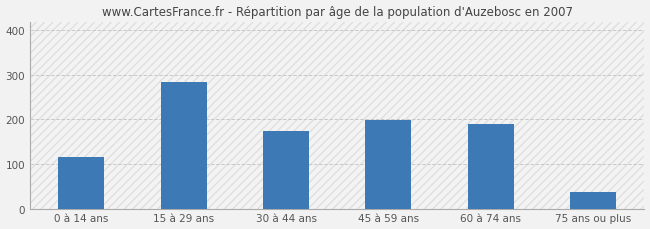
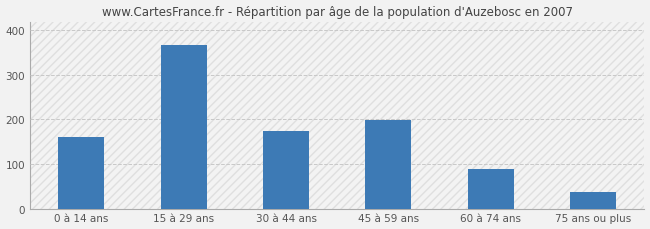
0 à 14 ans: 115 -> 160
15 à 29 ans: 285 -> 368
60 à 74 ans: 190 -> 88
